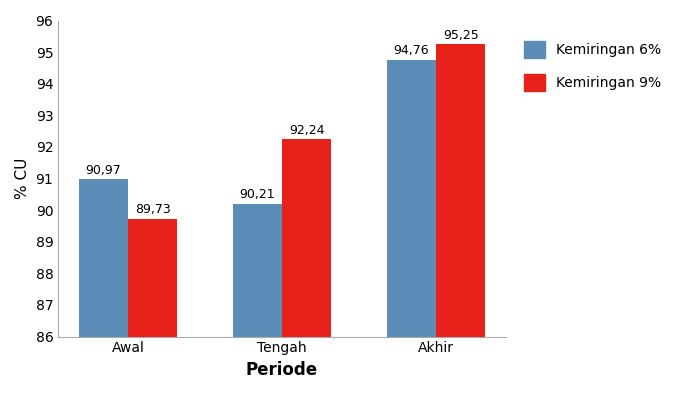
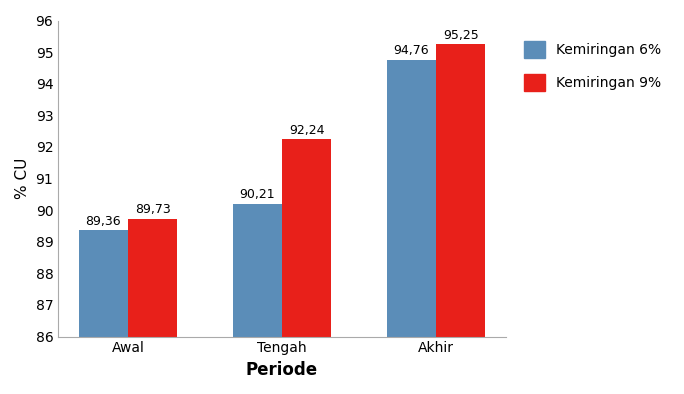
Kemiringan 6%/Awal: 90,97 -> 89,36
